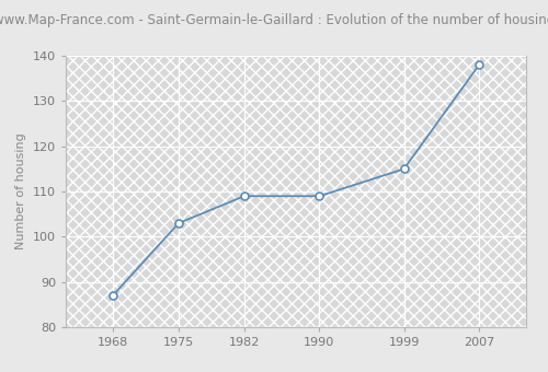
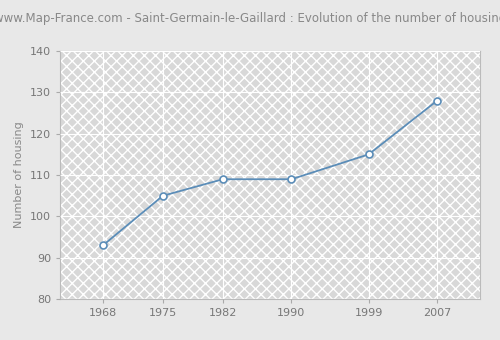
1968: 87 -> 93
1975: 103 -> 105
2007: 138 -> 128
